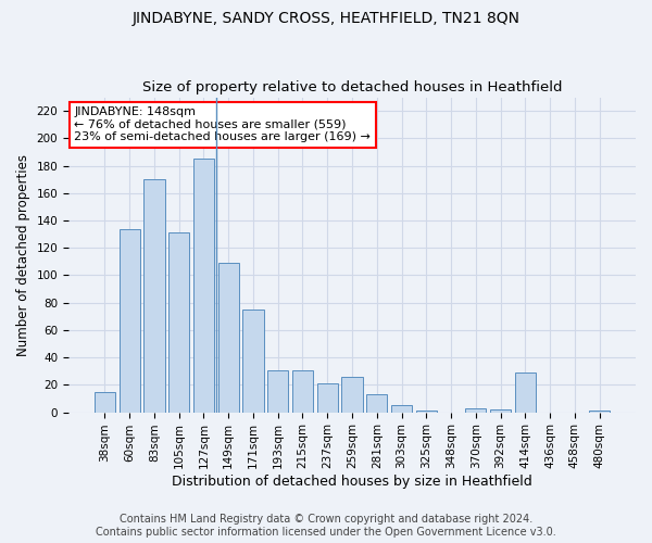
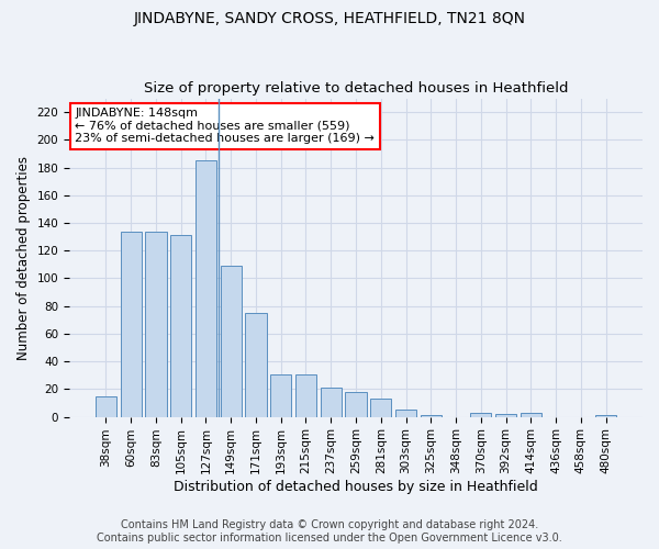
83sqm: 170 -> 134
259sqm: 26 -> 18
414sqm: 29 -> 3
